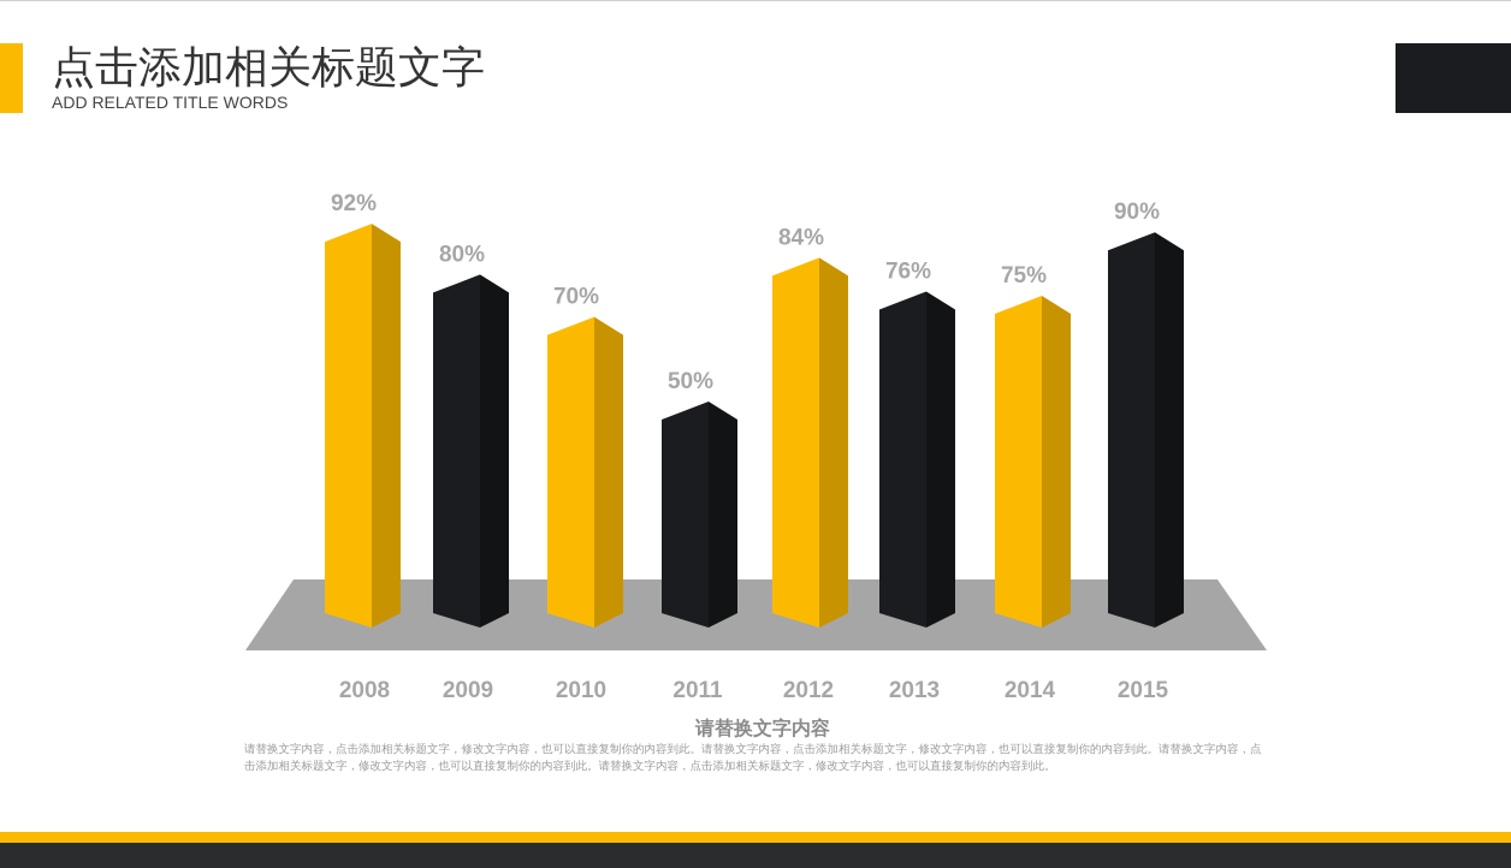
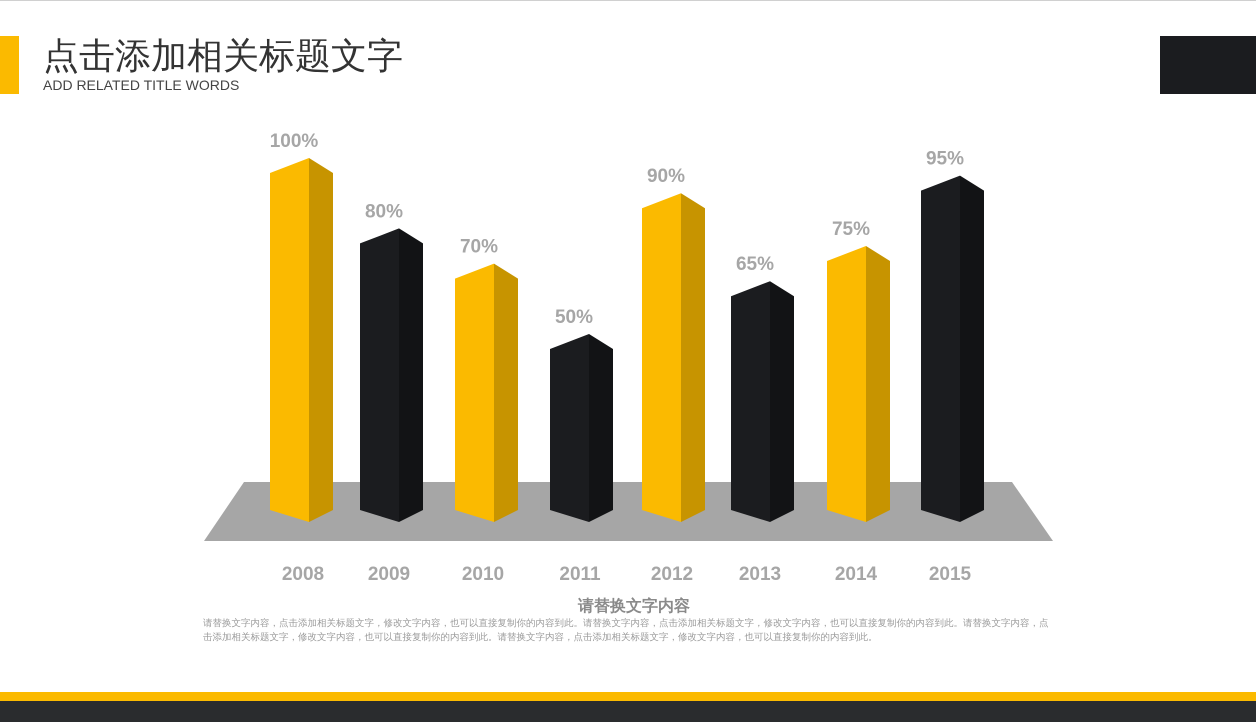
2008: 92% -> 100%
2012: 84% -> 90%
2013: 76% -> 65%
2015: 90% -> 95%
